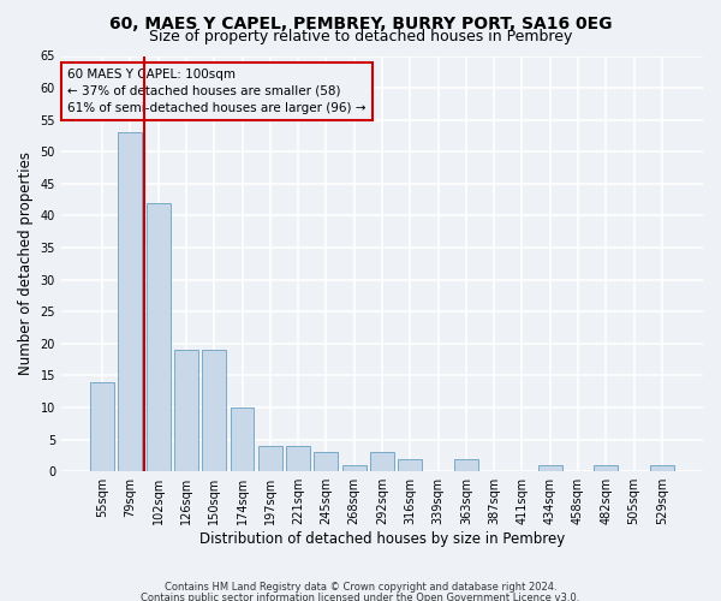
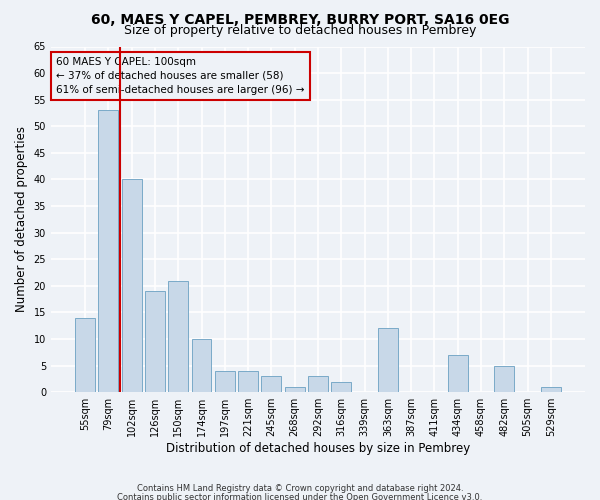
102sqm: 42 -> 40
150sqm: 19 -> 21
363sqm: 2 -> 12
434sqm: 1 -> 7
482sqm: 1 -> 5
